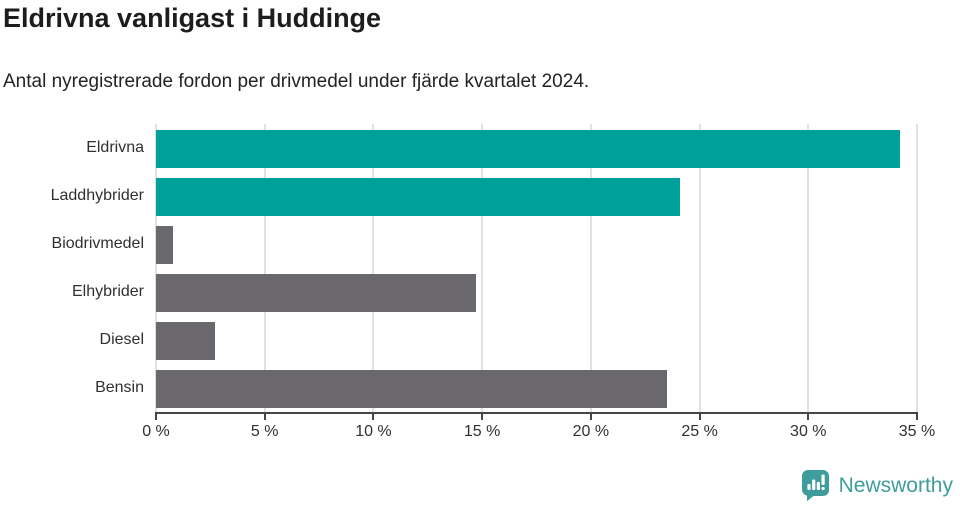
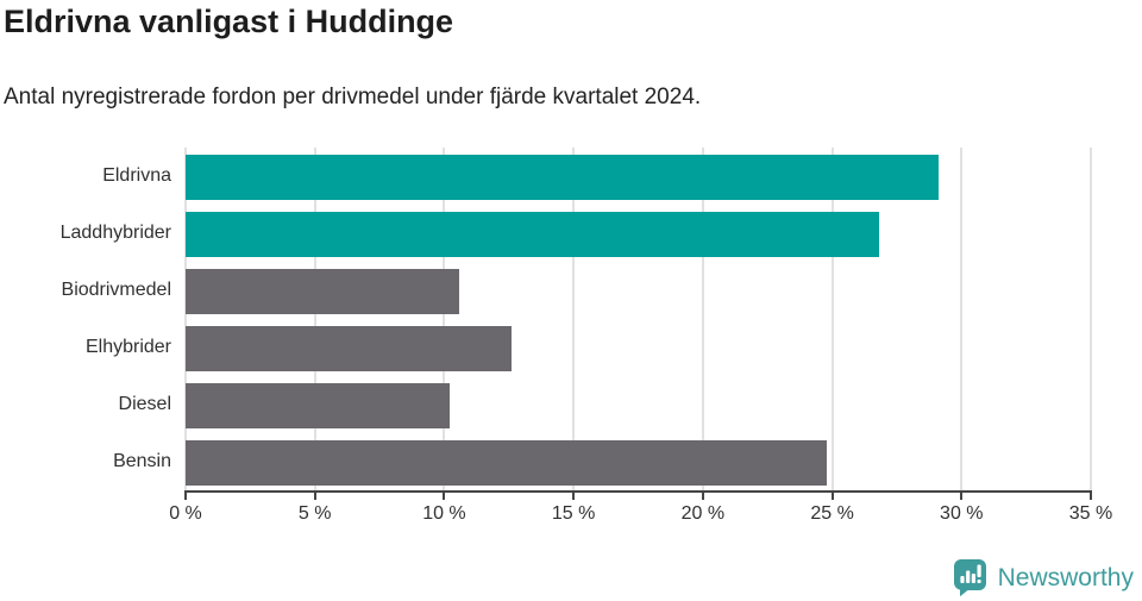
Eldrivna: 34.2% -> 29.1%
Laddhybrider: 24.1% -> 26.8%
Biodrivmedel: 0.8% -> 10.6%
Elhybrider: 14.7% -> 12.6%
Diesel: 2.7% -> 10.2%
Bensin: 23.5% -> 24.8%
